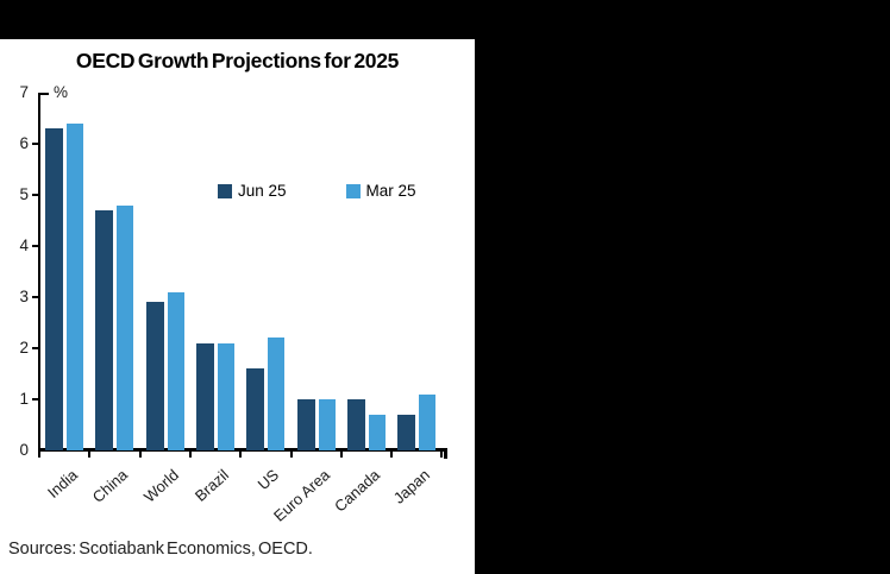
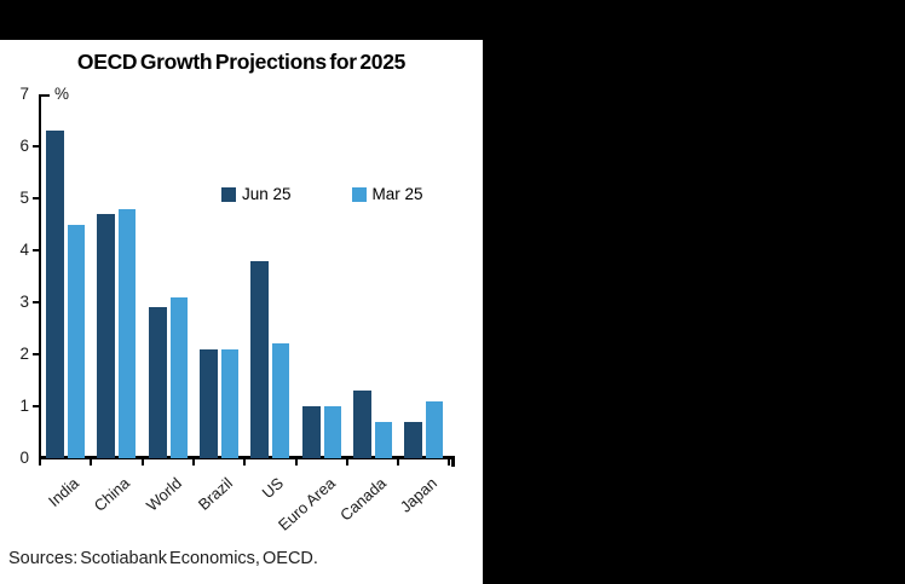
Mar 25/India: 6.4 -> 4.5
Jun 25/US: 1.6 -> 3.8
Jun 25/Canada: 1.0 -> 1.3
